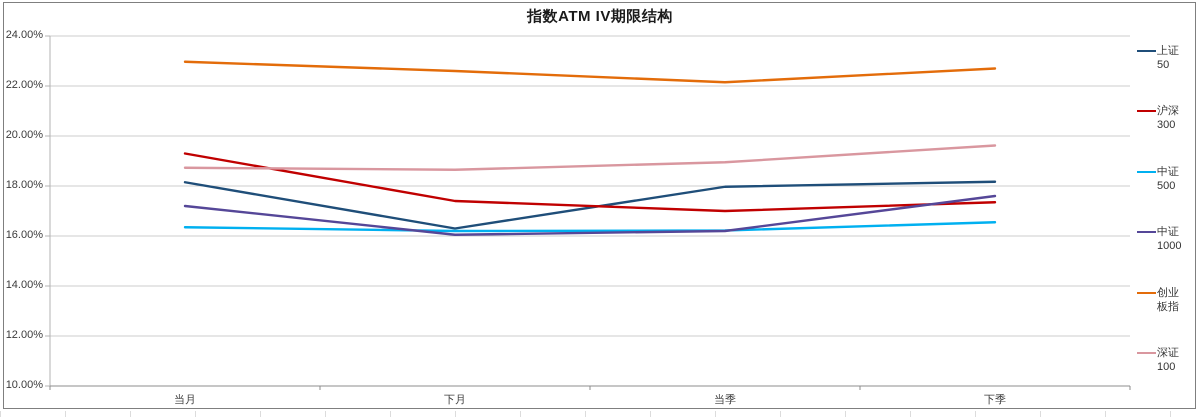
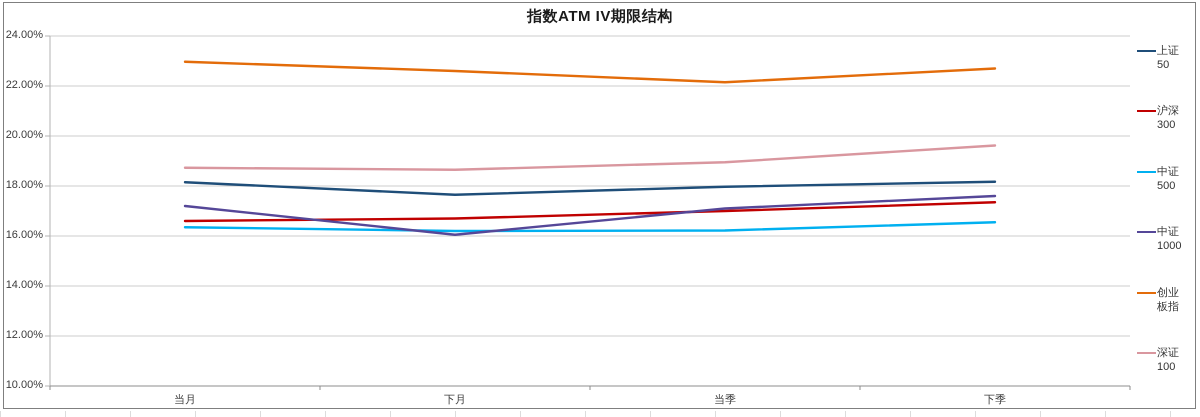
沪深300/当月: 19.3% -> 16.6%
上证50/下月: 16.3% -> 17.6%
沪深300/下月: 17.4% -> 16.7%
中证1000/当季: 16.2% -> 17.1%
